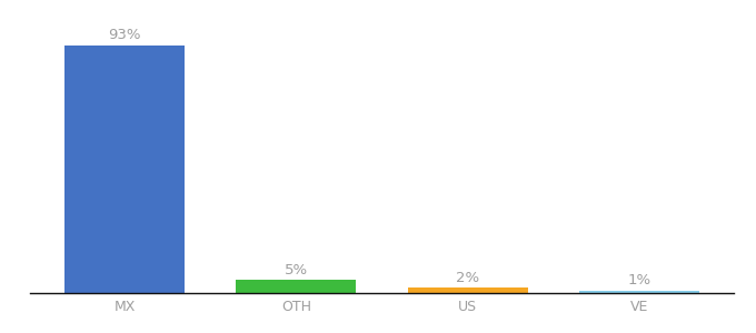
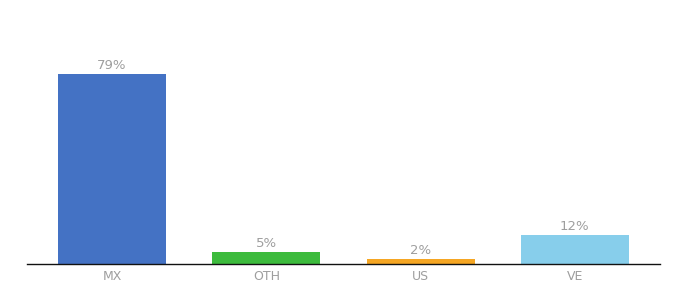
MX: 93% -> 79%
VE: 1% -> 12%
